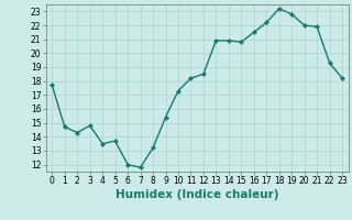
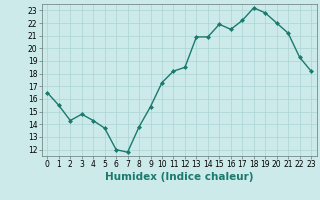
0: 17.7 -> 16.5
1: 14.7 -> 15.5
4: 13.5 -> 14.3
8: 13.2 -> 13.8
15: 20.8 -> 21.9
21: 21.9 -> 21.2
